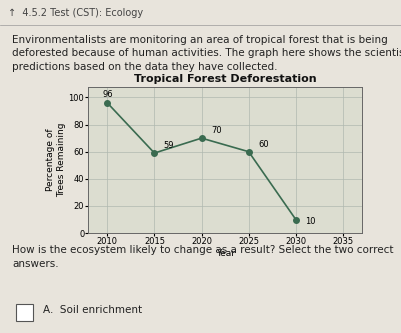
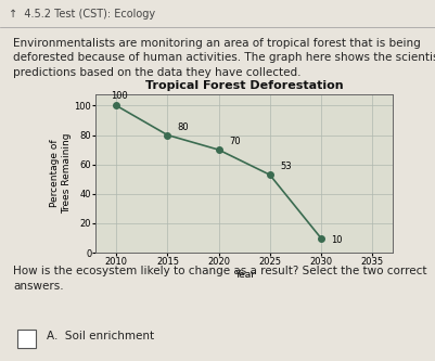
2010: 96 -> 100
2015: 59 -> 80
2025: 60 -> 53
